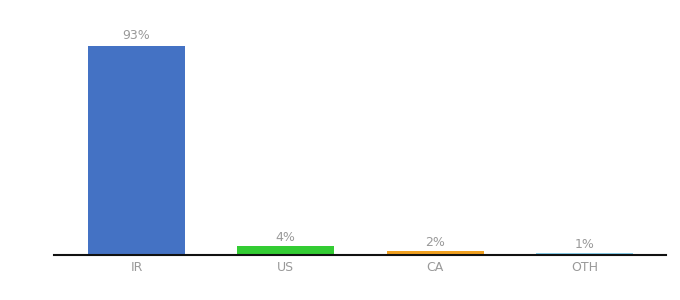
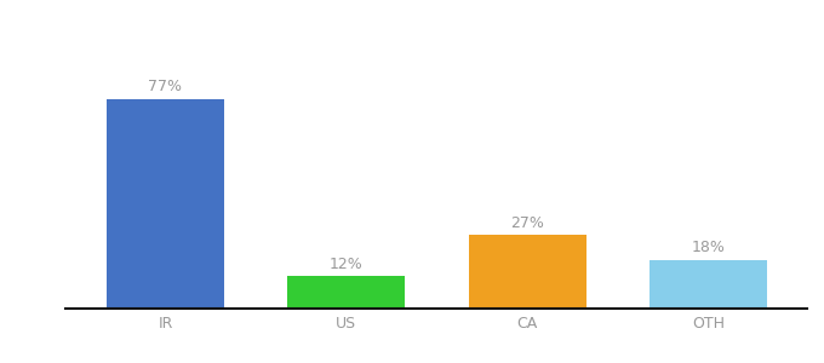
IR: 93% -> 77%
US: 4% -> 12%
CA: 2% -> 27%
OTH: 1% -> 18%
